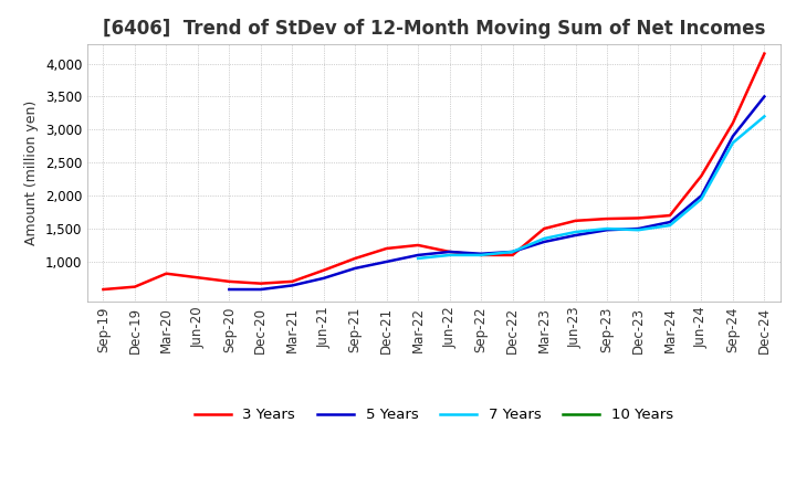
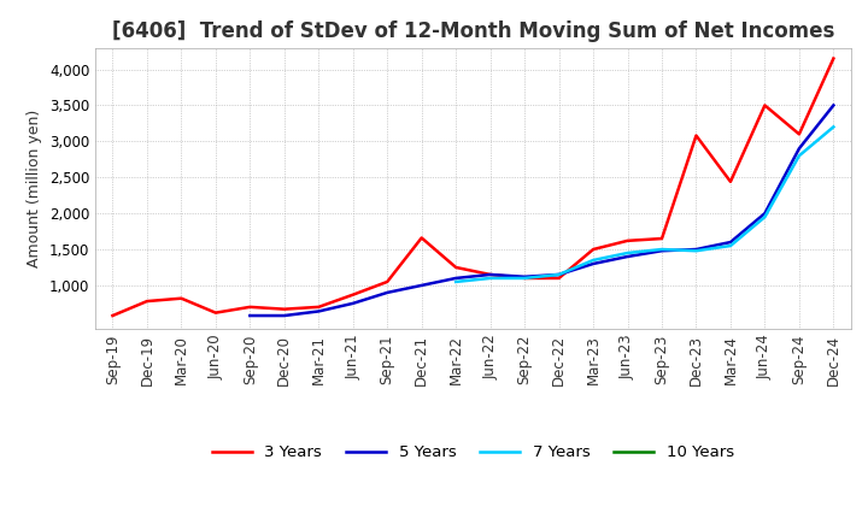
3 Years/Dec-19: 620 -> 780
3 Years/Jun-20: 760 -> 620
3 Years/Dec-21: 1,200 -> 1,660
3 Years/Dec-23: 1,660 -> 3,080
3 Years/Mar-24: 1,700 -> 2,440
3 Years/Jun-24: 2,300 -> 3,500
